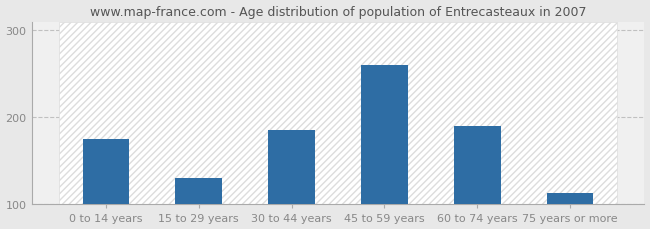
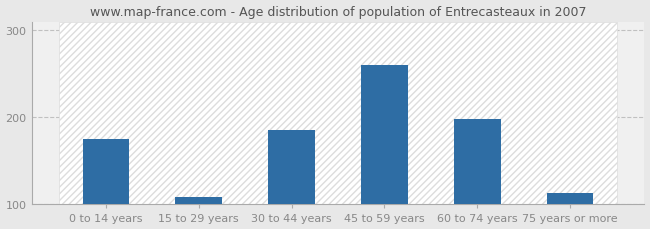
15 to 29 years: 130 -> 108
60 to 74 years: 190 -> 198
